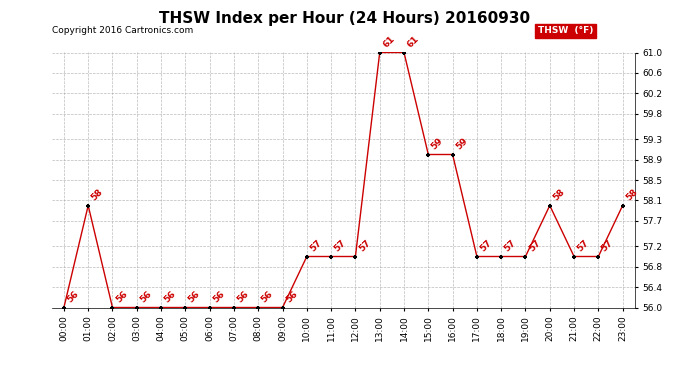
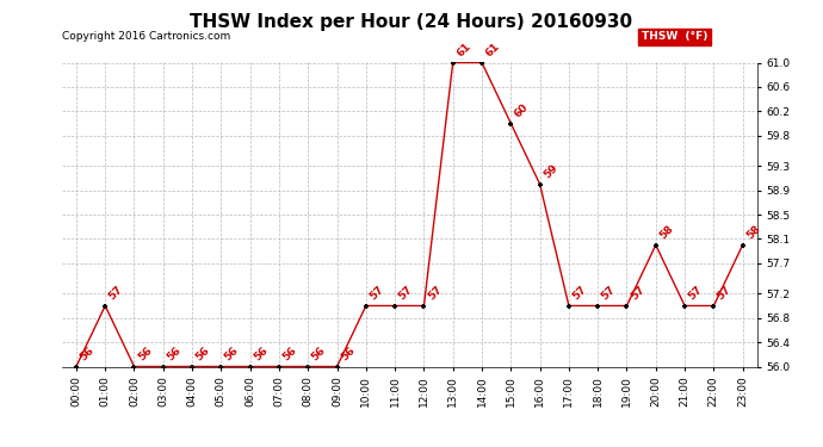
01:00: 58 -> 57
15:00: 59 -> 60
